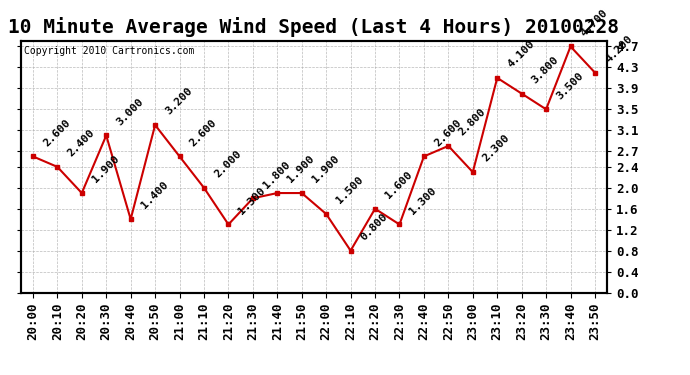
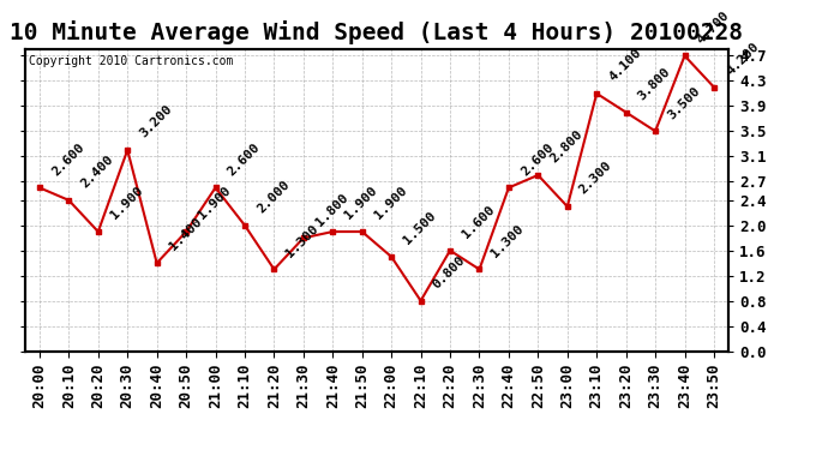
20:30: 3.000 -> 3.200
20:50: 3.200 -> 1.900
